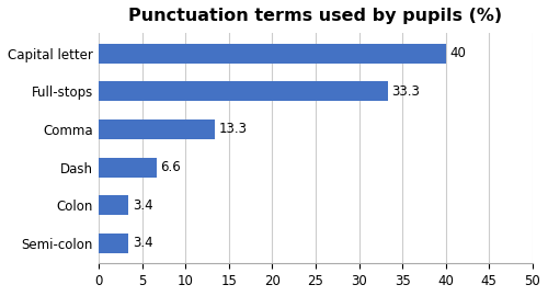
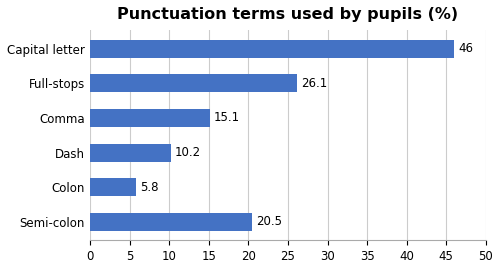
Capital letter: 40 -> 46
Full-stops: 33.3 -> 26.1
Comma: 13.3 -> 15.1
Dash: 6.6 -> 10.2
Colon: 3.4 -> 5.8
Semi-colon: 3.4 -> 20.5
